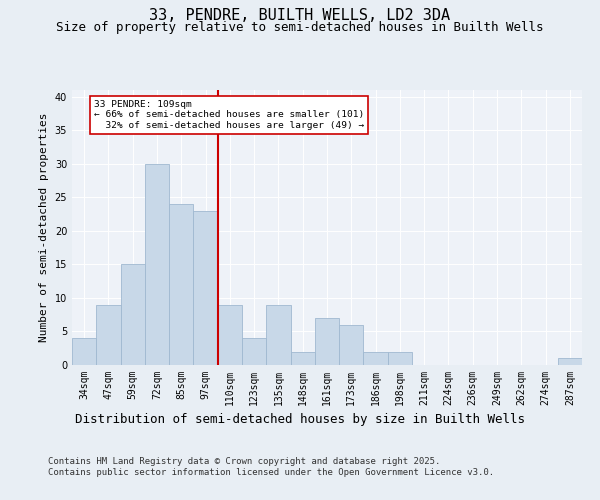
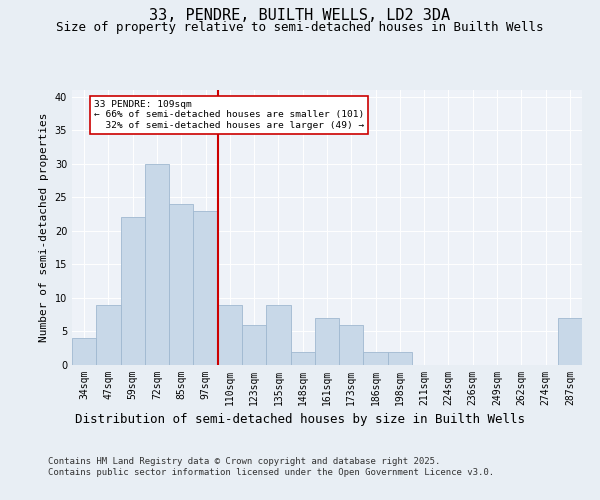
59sqm: 15 -> 22
123sqm: 4 -> 6
287sqm: 1 -> 7
